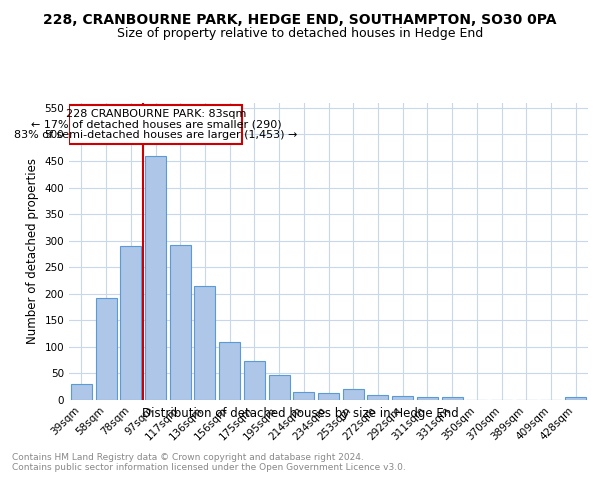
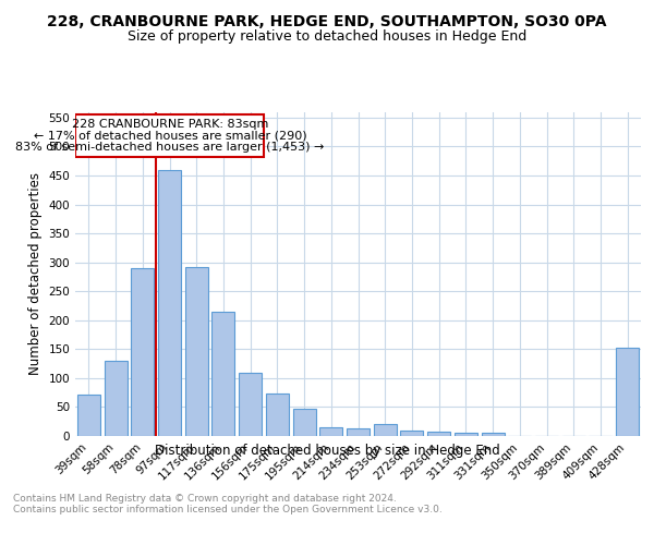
39sqm: 30 -> 72
58sqm: 192 -> 130
428sqm: 5 -> 152
